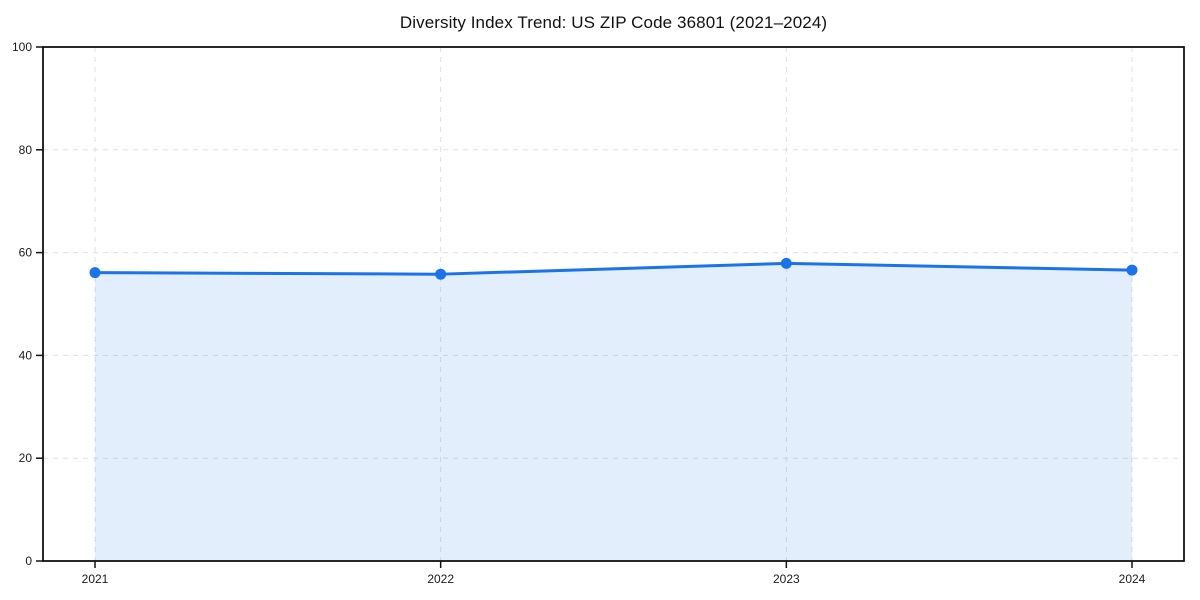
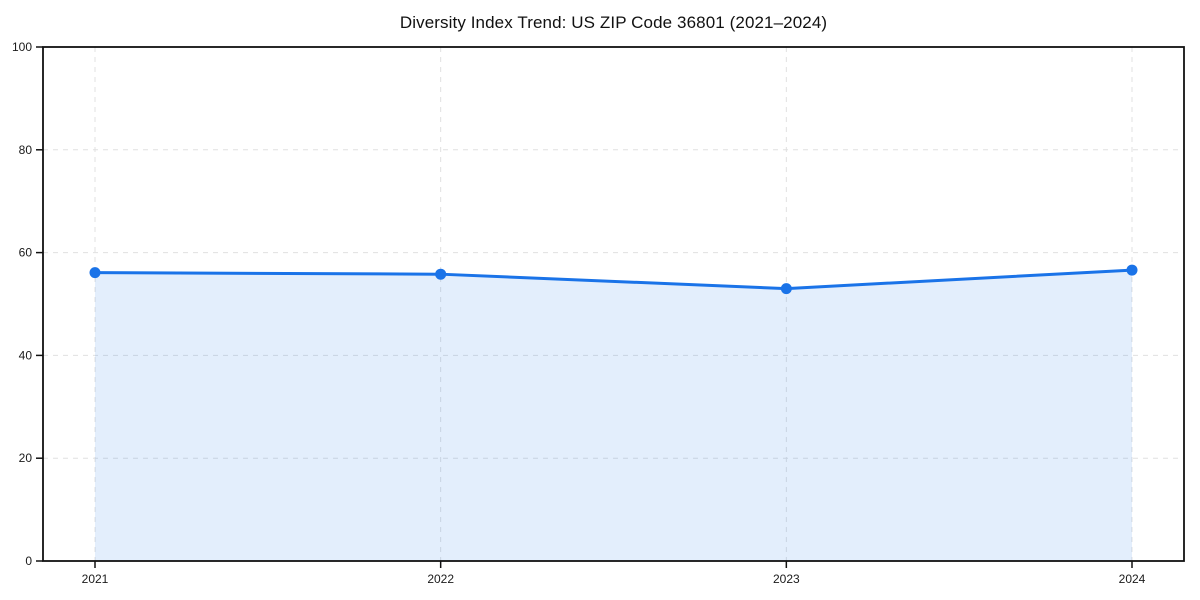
2023: 58 -> 53
